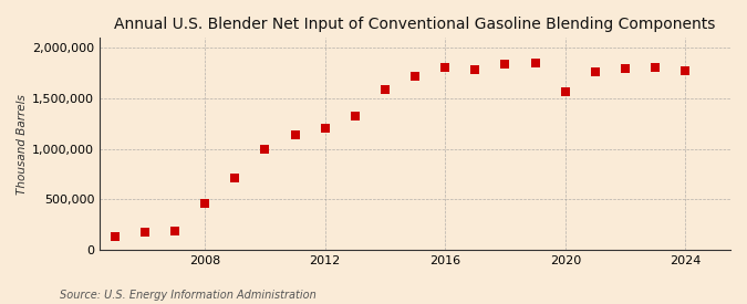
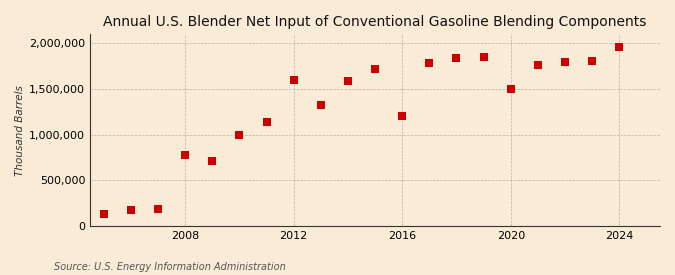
2008: 460,000 -> 780,000
2012: 1,200,000 -> 1,600,000
2016: 1,810,000 -> 1,200,000
2020: 1,570,000 -> 1,500,000
2024: 1,780,000 -> 1,960,000
